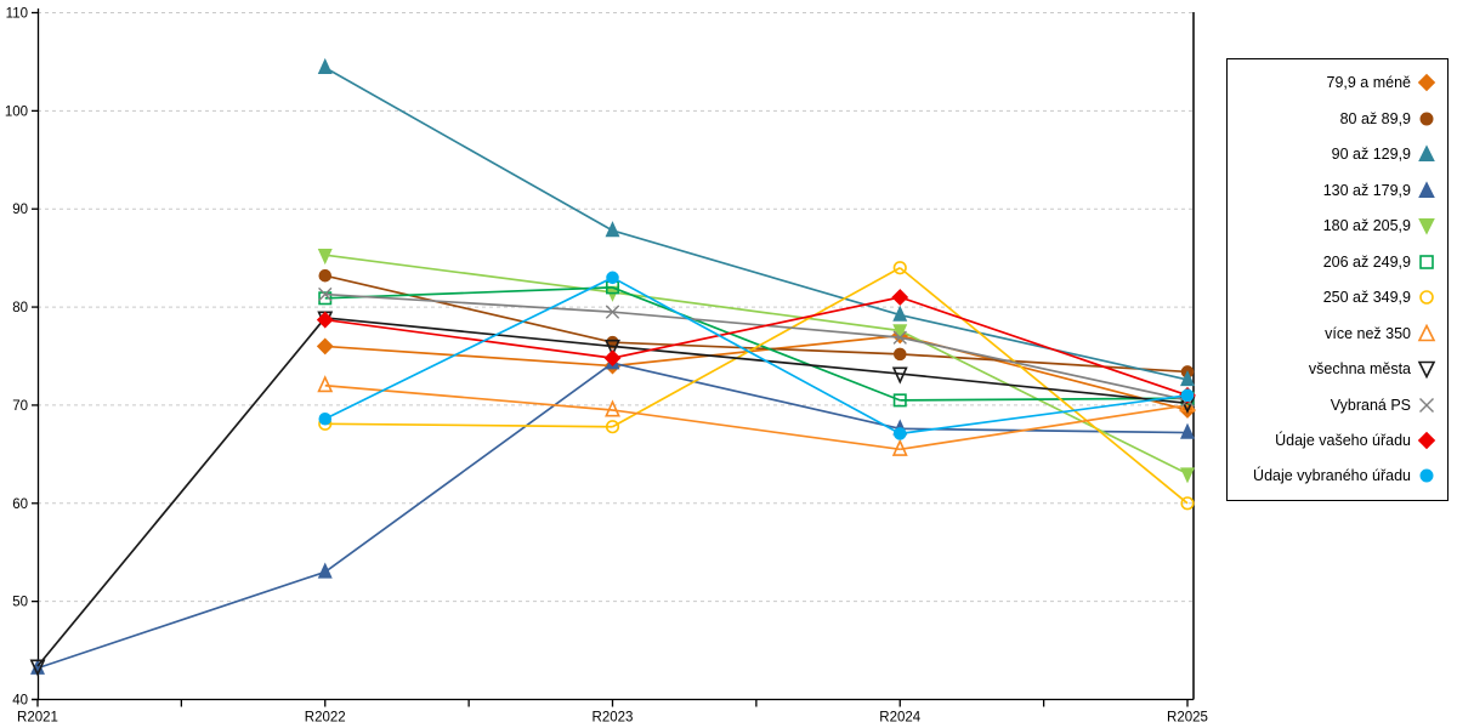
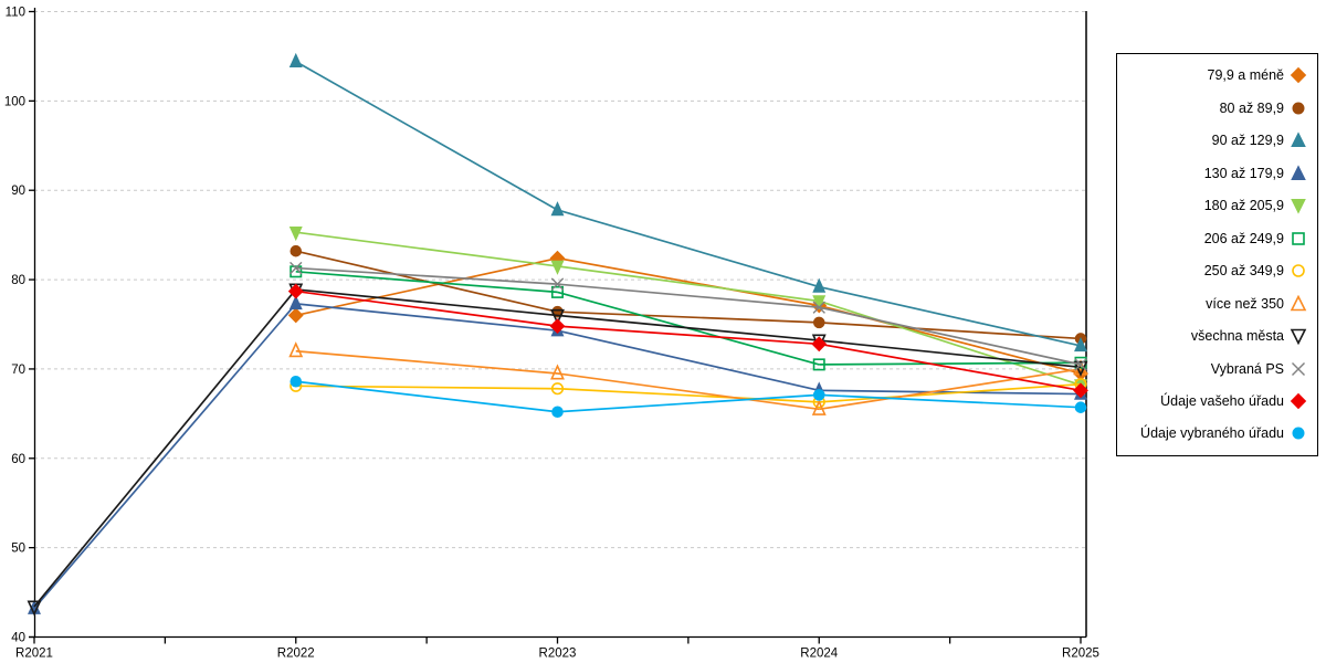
130 až 179,9/R2022: 53 -> 77
79,9 a méně/R2023: 74 -> 82
206 až 249,9/R2023: 82 -> 79
Údaje vybraného úřadu/R2023: 83 -> 65
250 až 349,9/R2024: 84 -> 66
Údaje vašeho úřadu/R2024: 81 -> 73
180 až 205,9/R2025: 63 -> 68
250 až 349,9/R2025: 60 -> 68
Údaje vašeho úřadu/R2025: 71 -> 68
Údaje vybraného úřadu/R2025: 71 -> 66
